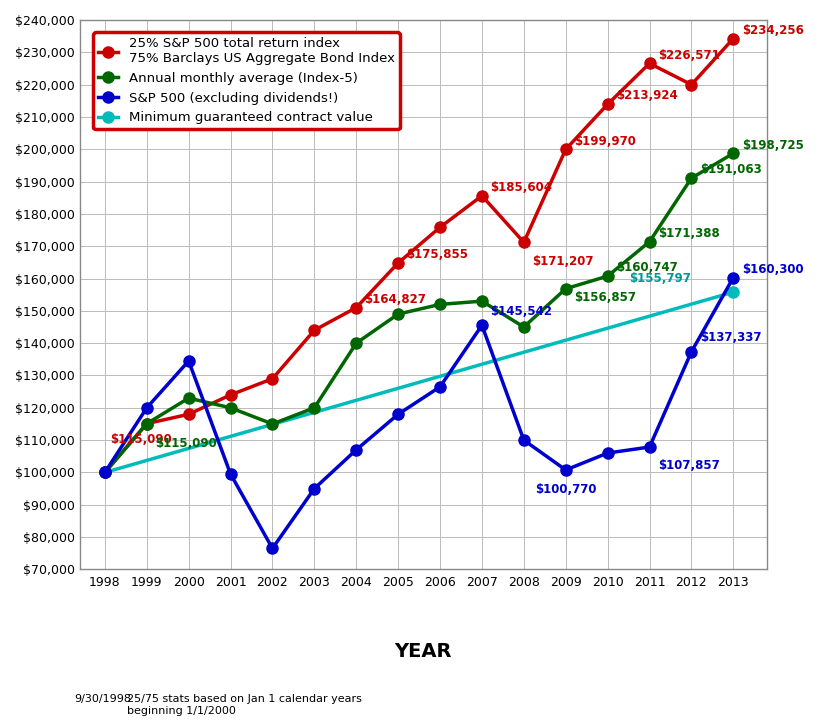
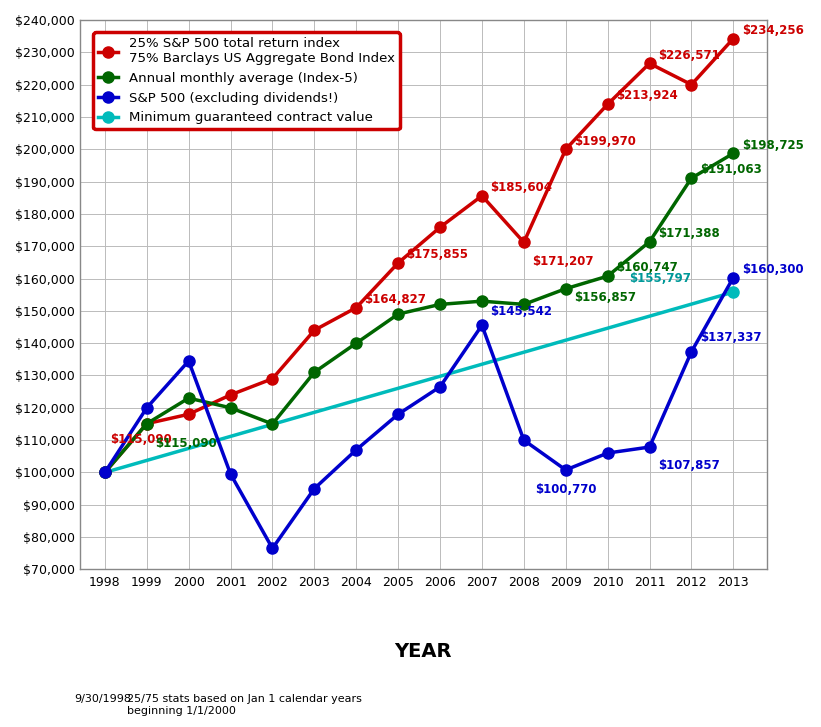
Annual monthly average (Index-5)/2003: $120,000 -> $131,000
Annual monthly average (Index-5)/2008: $145,000 -> $152,000
